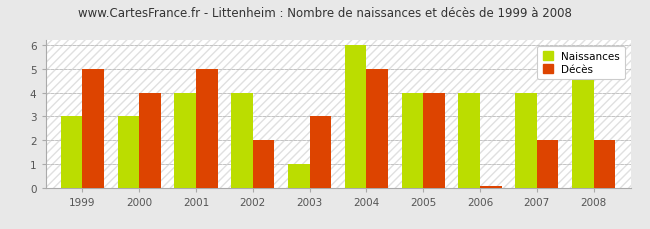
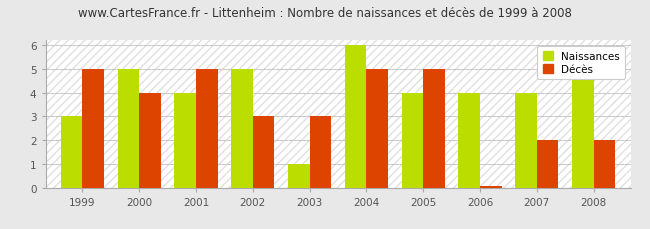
Naissances/2000: 3 -> 5
Naissances/2002: 4 -> 5
Décès/2002: 2.00 -> 3.00
Décès/2005: 4.00 -> 5.00
